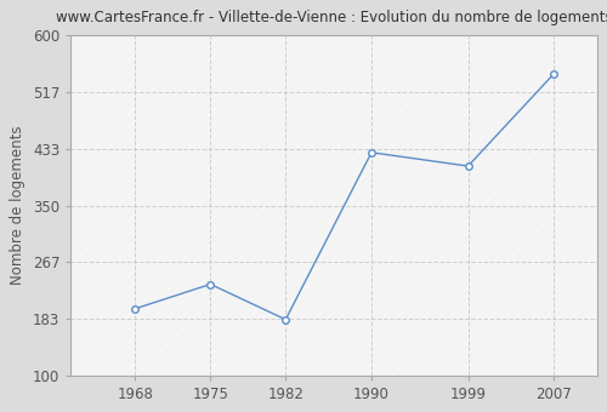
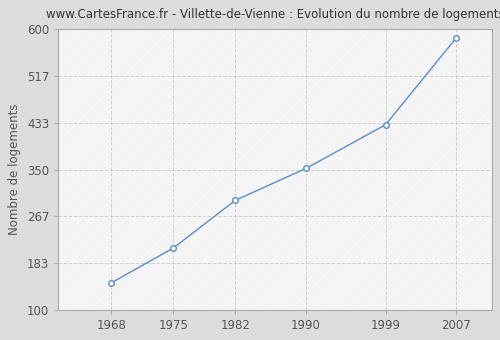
1968: 198 -> 148
1975: 234 -> 210
1982: 182 -> 295
1990: 428 -> 352
1999: 408 -> 430
2007: 544 -> 585
